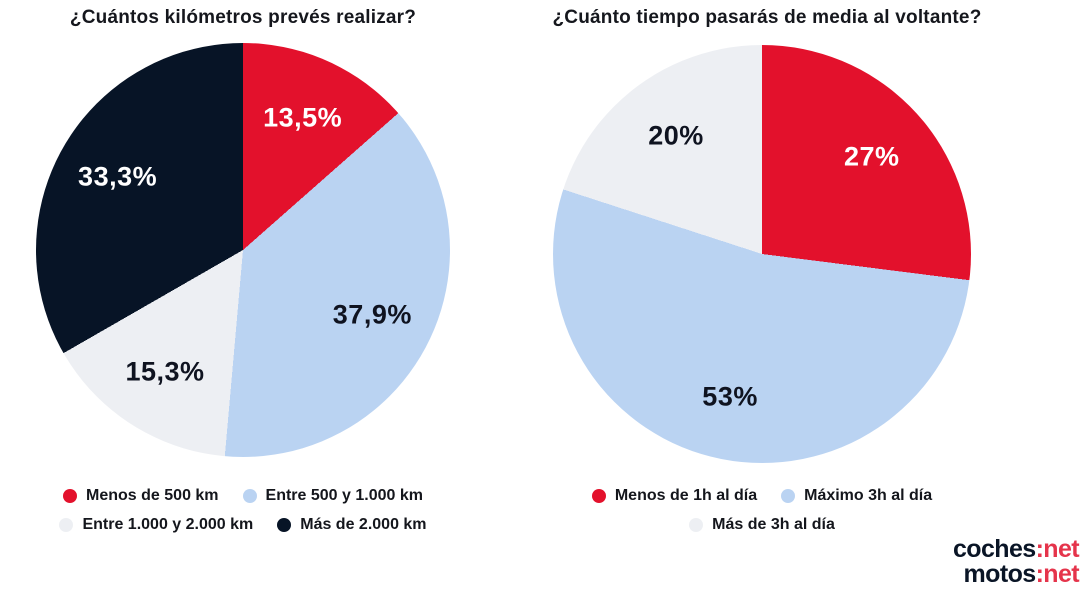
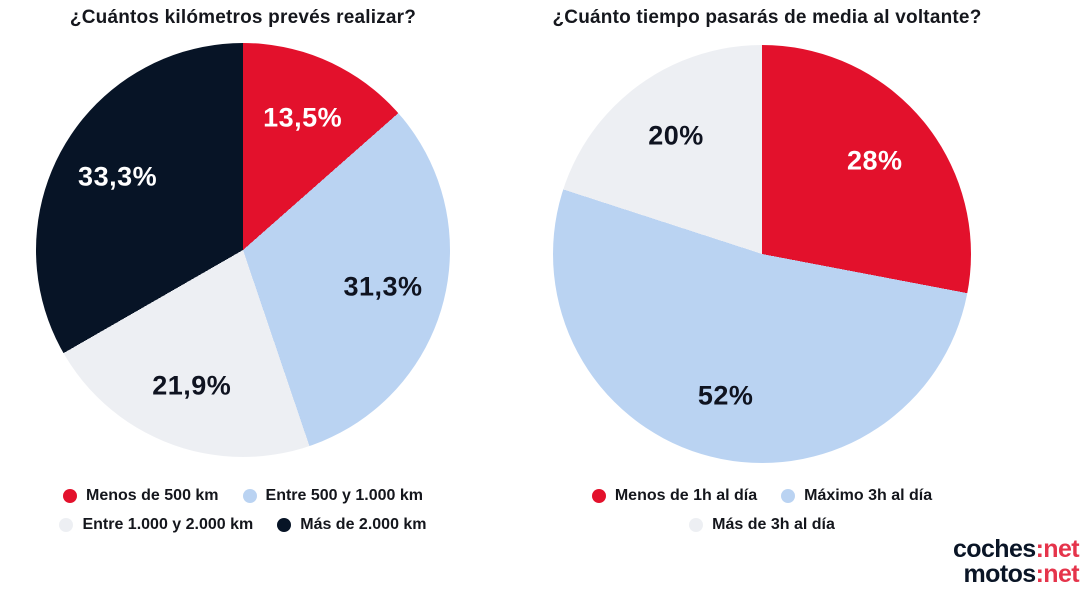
¿Cuántos kilómetros prevés realizar?/Entre 500 y 1.000 km: 37,9% -> 31,3%
¿Cuántos kilómetros prevés realizar?/Entre 1.000 y 2.000 km: 15,3% -> 21,9%
¿Cuánto tiempo pasarás de media al voltante?/Menos de 1h al día: 27% -> 28%
¿Cuánto tiempo pasarás de media al voltante?/Máximo 3h al día: 53% -> 52%
